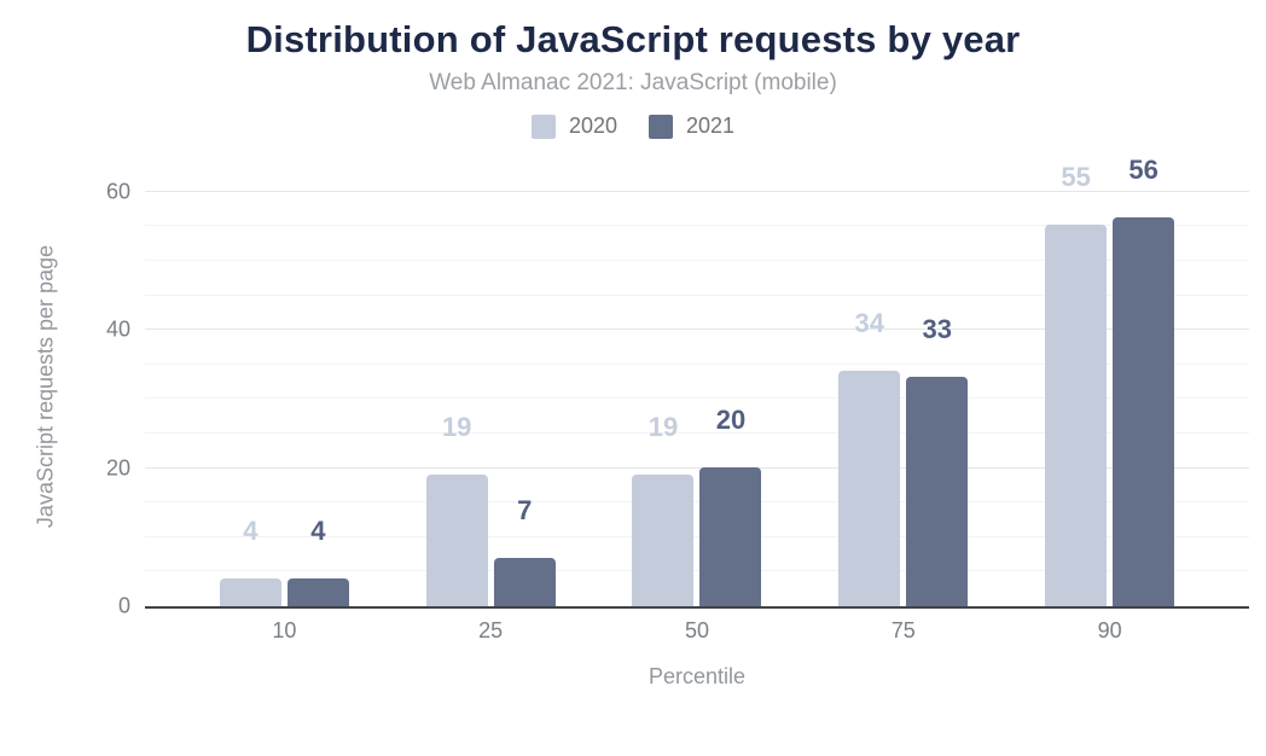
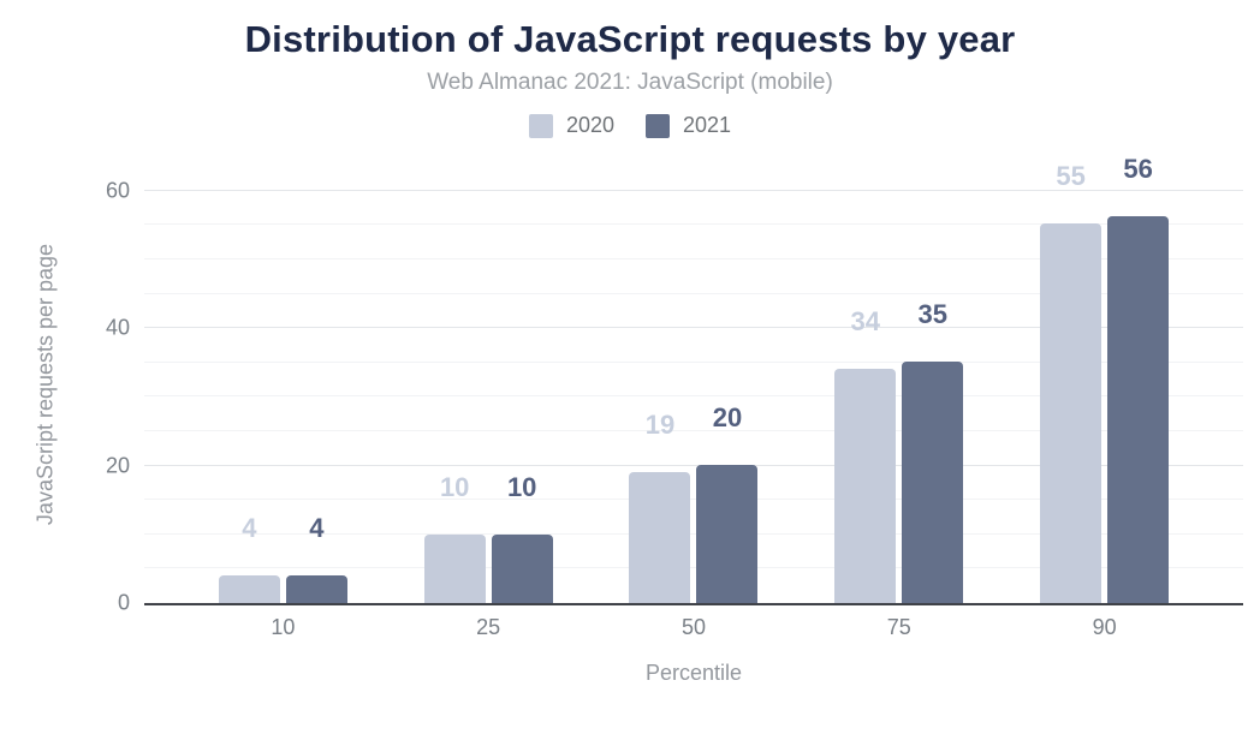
2020/25: 19 -> 10
2021/25: 7 -> 10
2021/75: 33 -> 35
